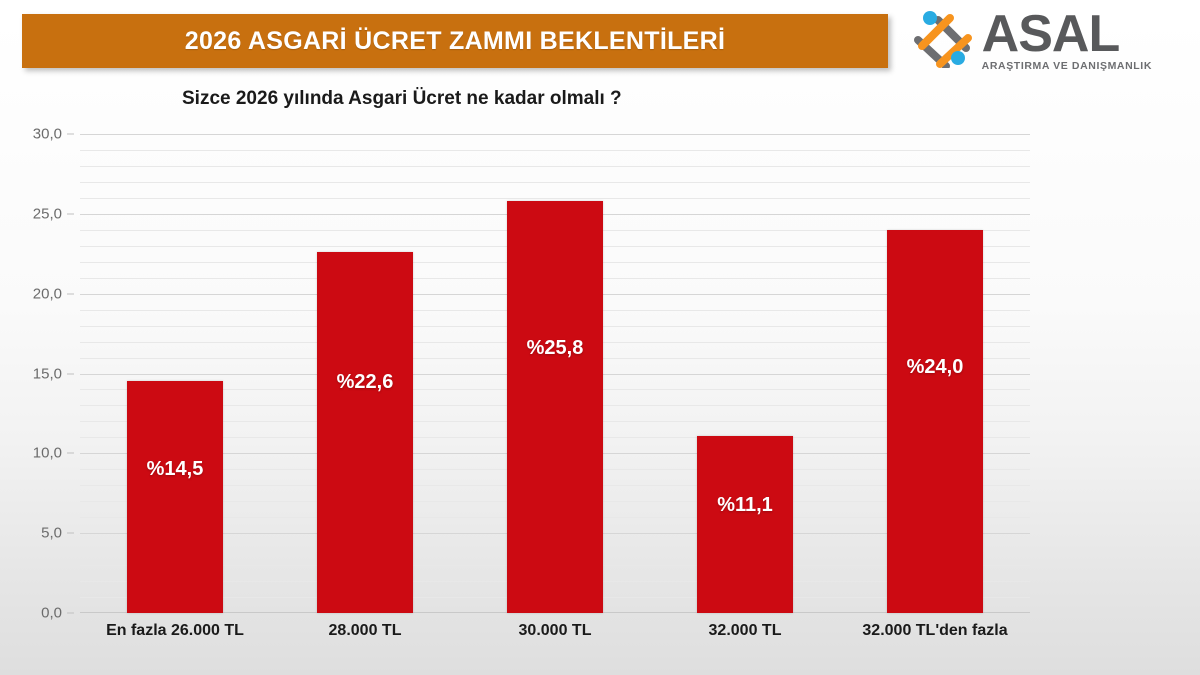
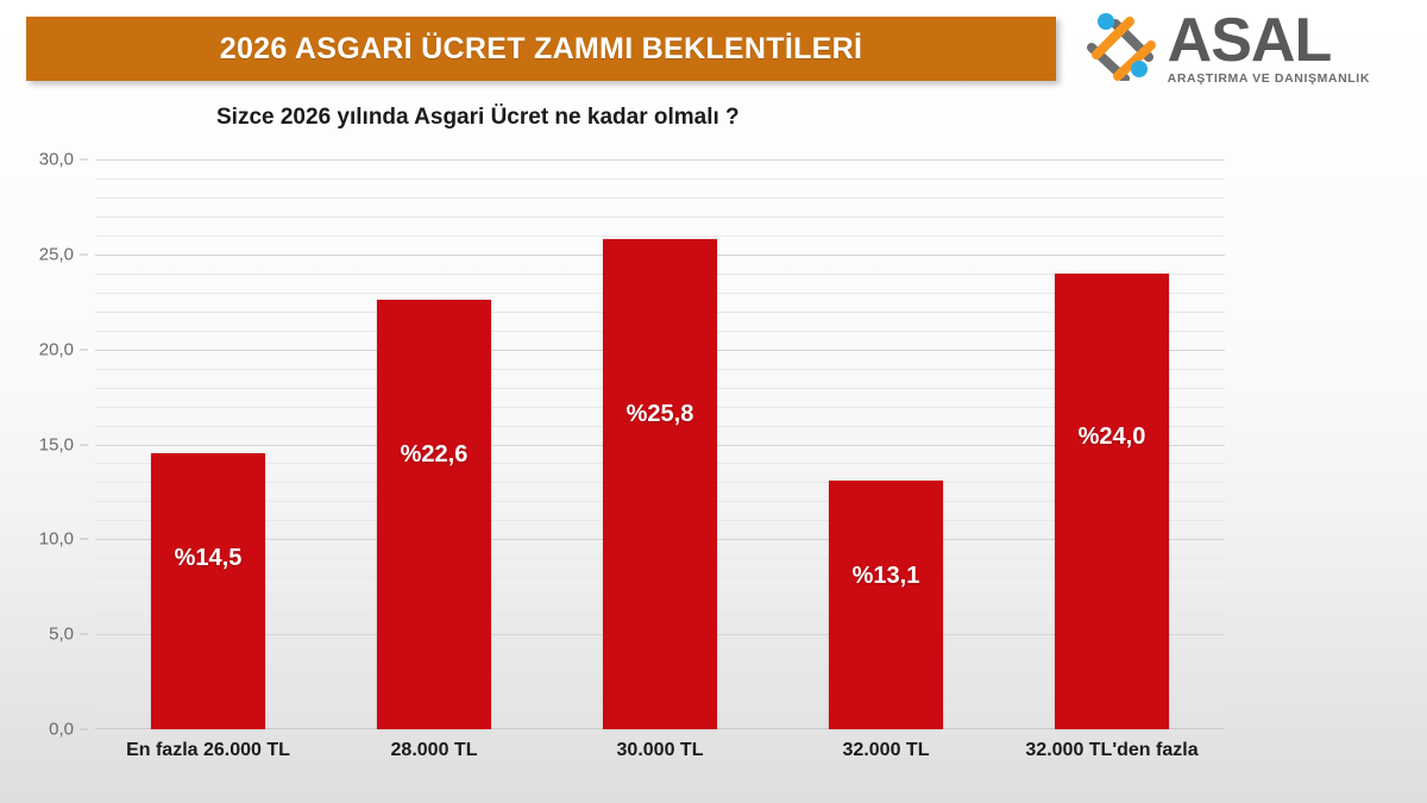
32.000 TL: 11,1 -> 13,1
